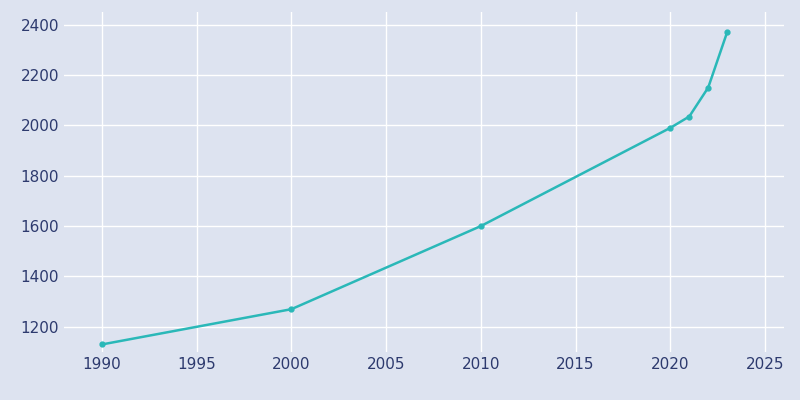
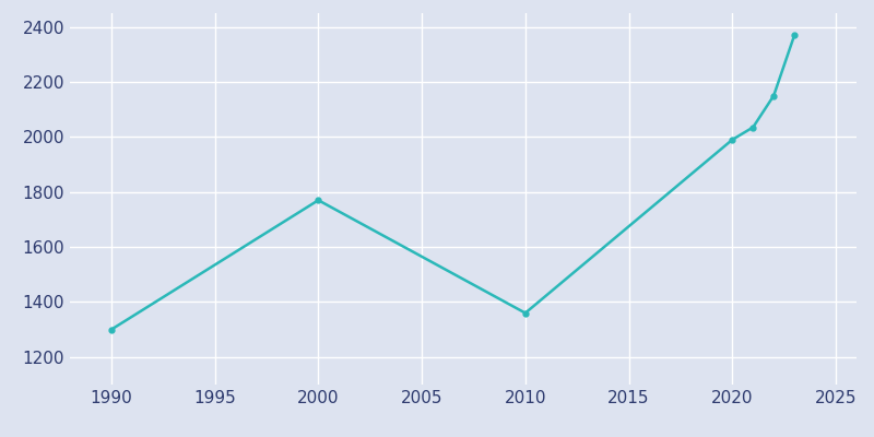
1990: 1130 -> 1300
2000: 1270 -> 1770
2010: 1600 -> 1360
